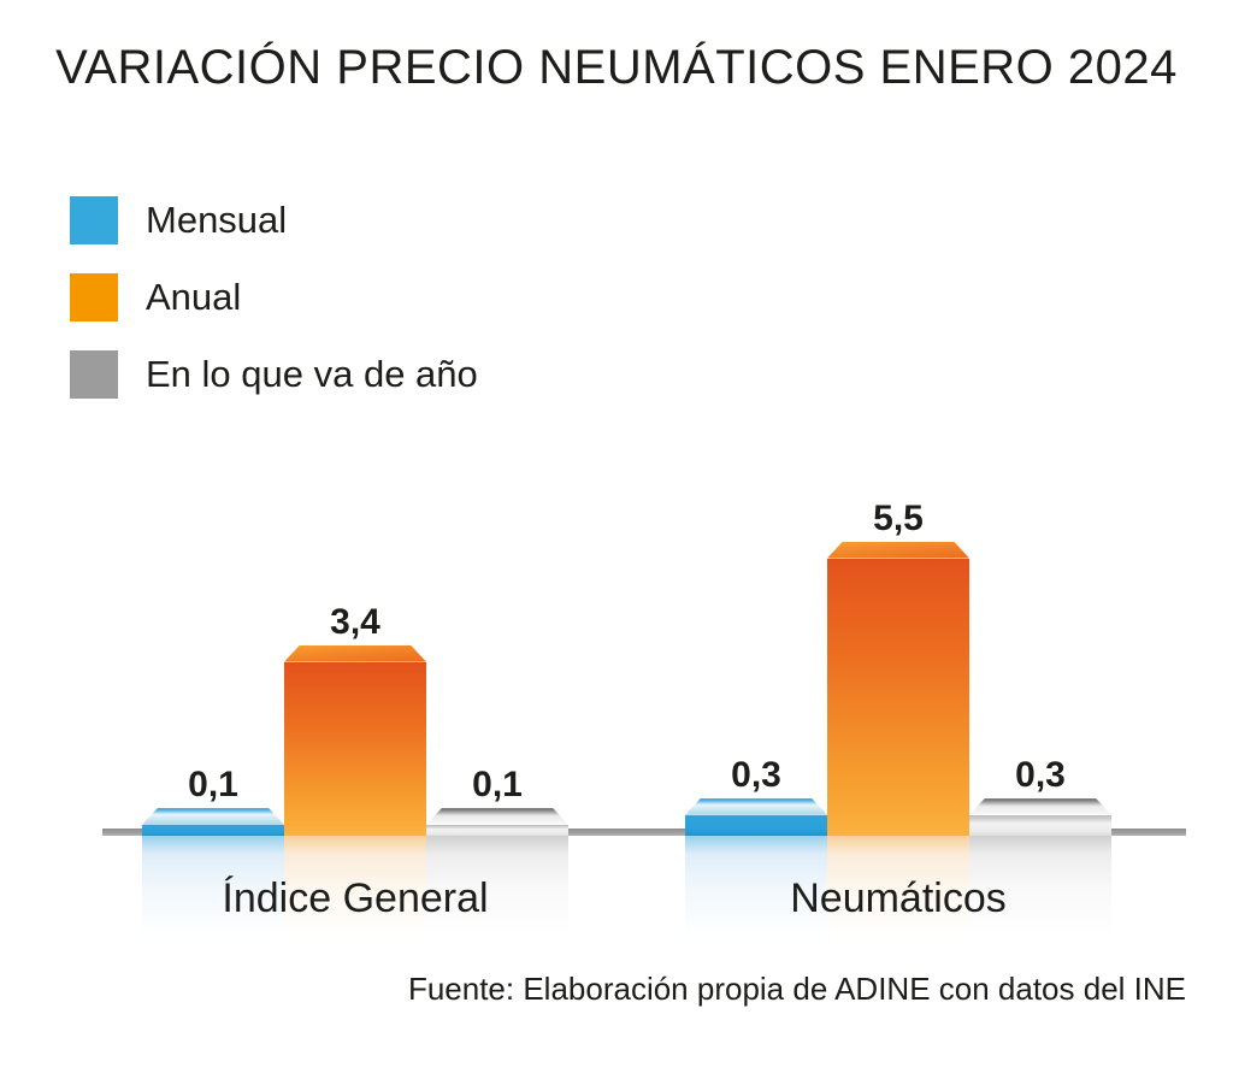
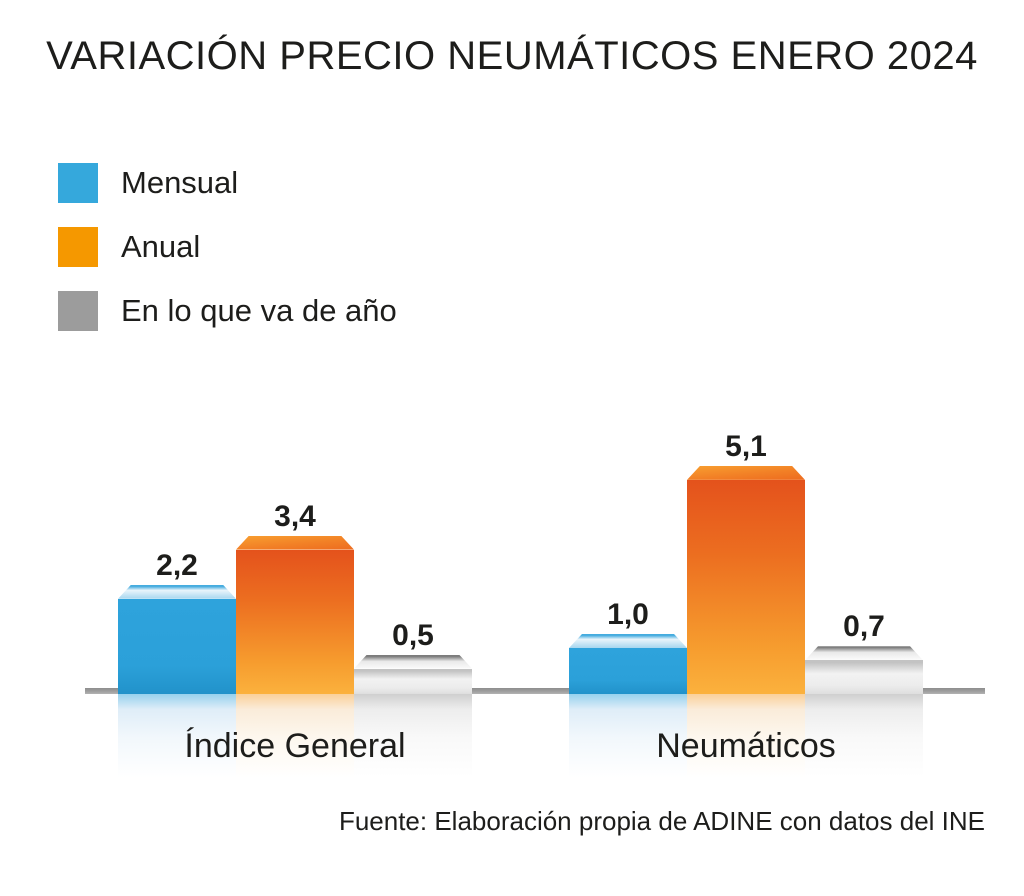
Mensual/Índice General: 0,1 -> 2,2
En lo que va de año/Índice General: 0,1 -> 0,5
Mensual/Neumáticos: 0,3 -> 1,0
Anual/Neumáticos: 5,5 -> 5,1
En lo que va de año/Neumáticos: 0,3 -> 0,7
